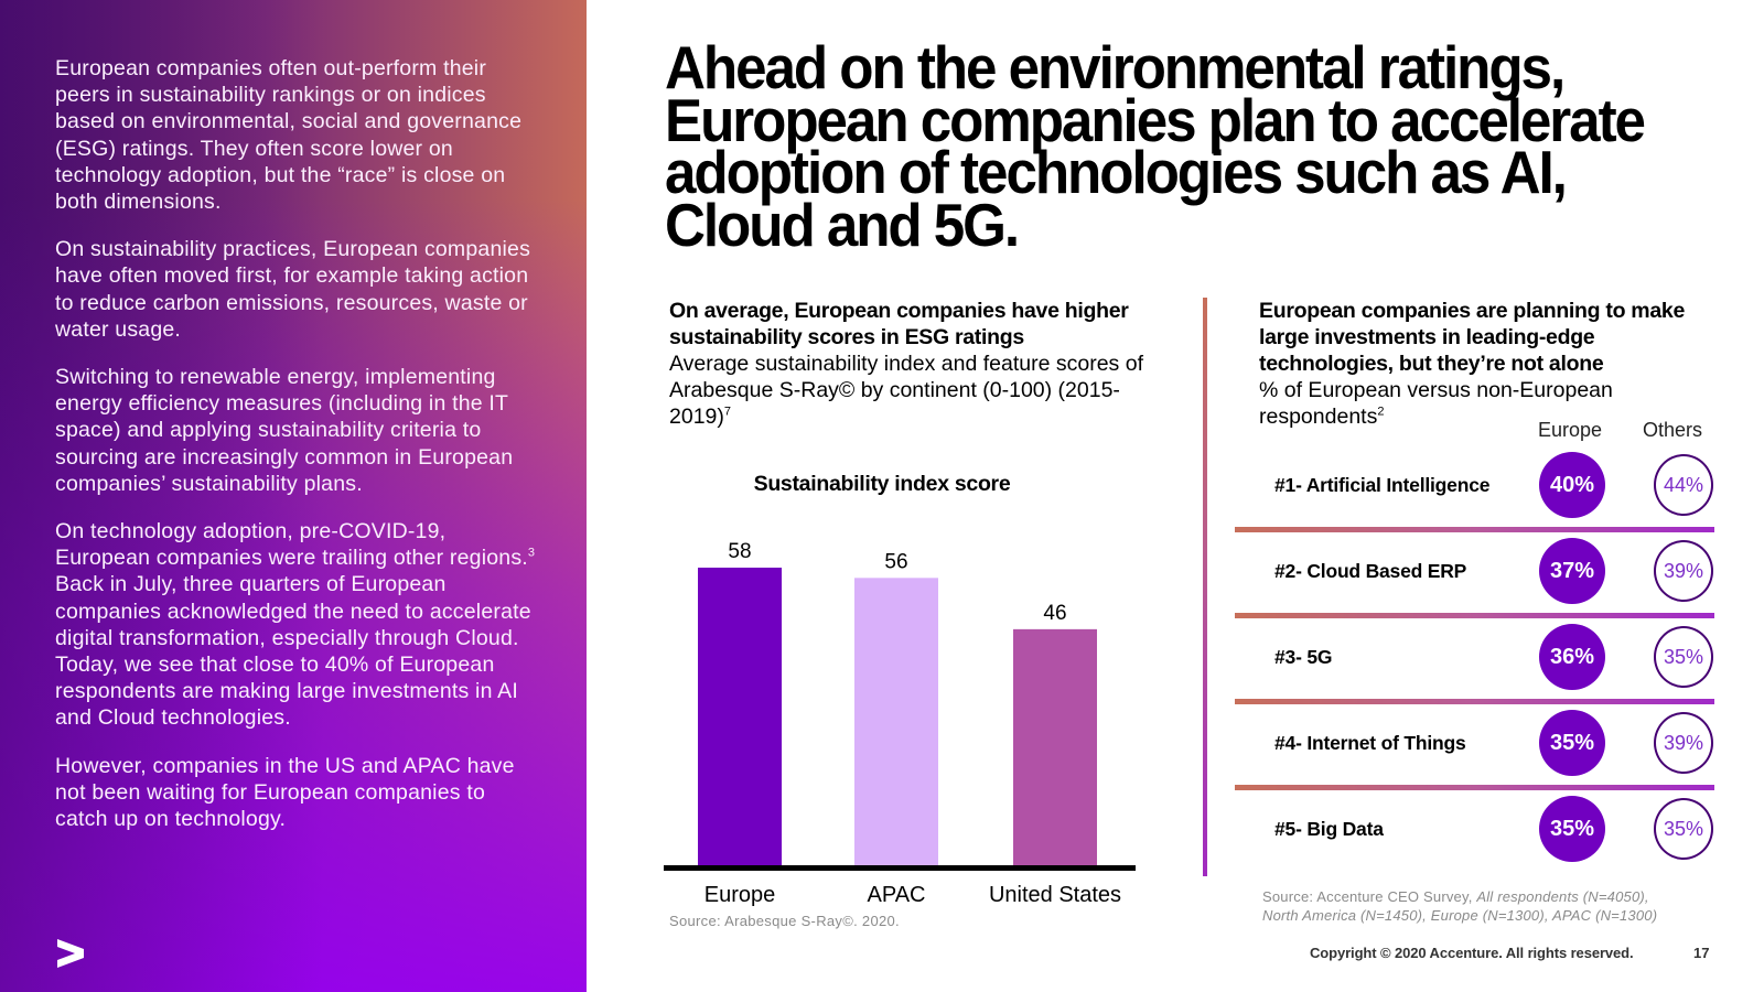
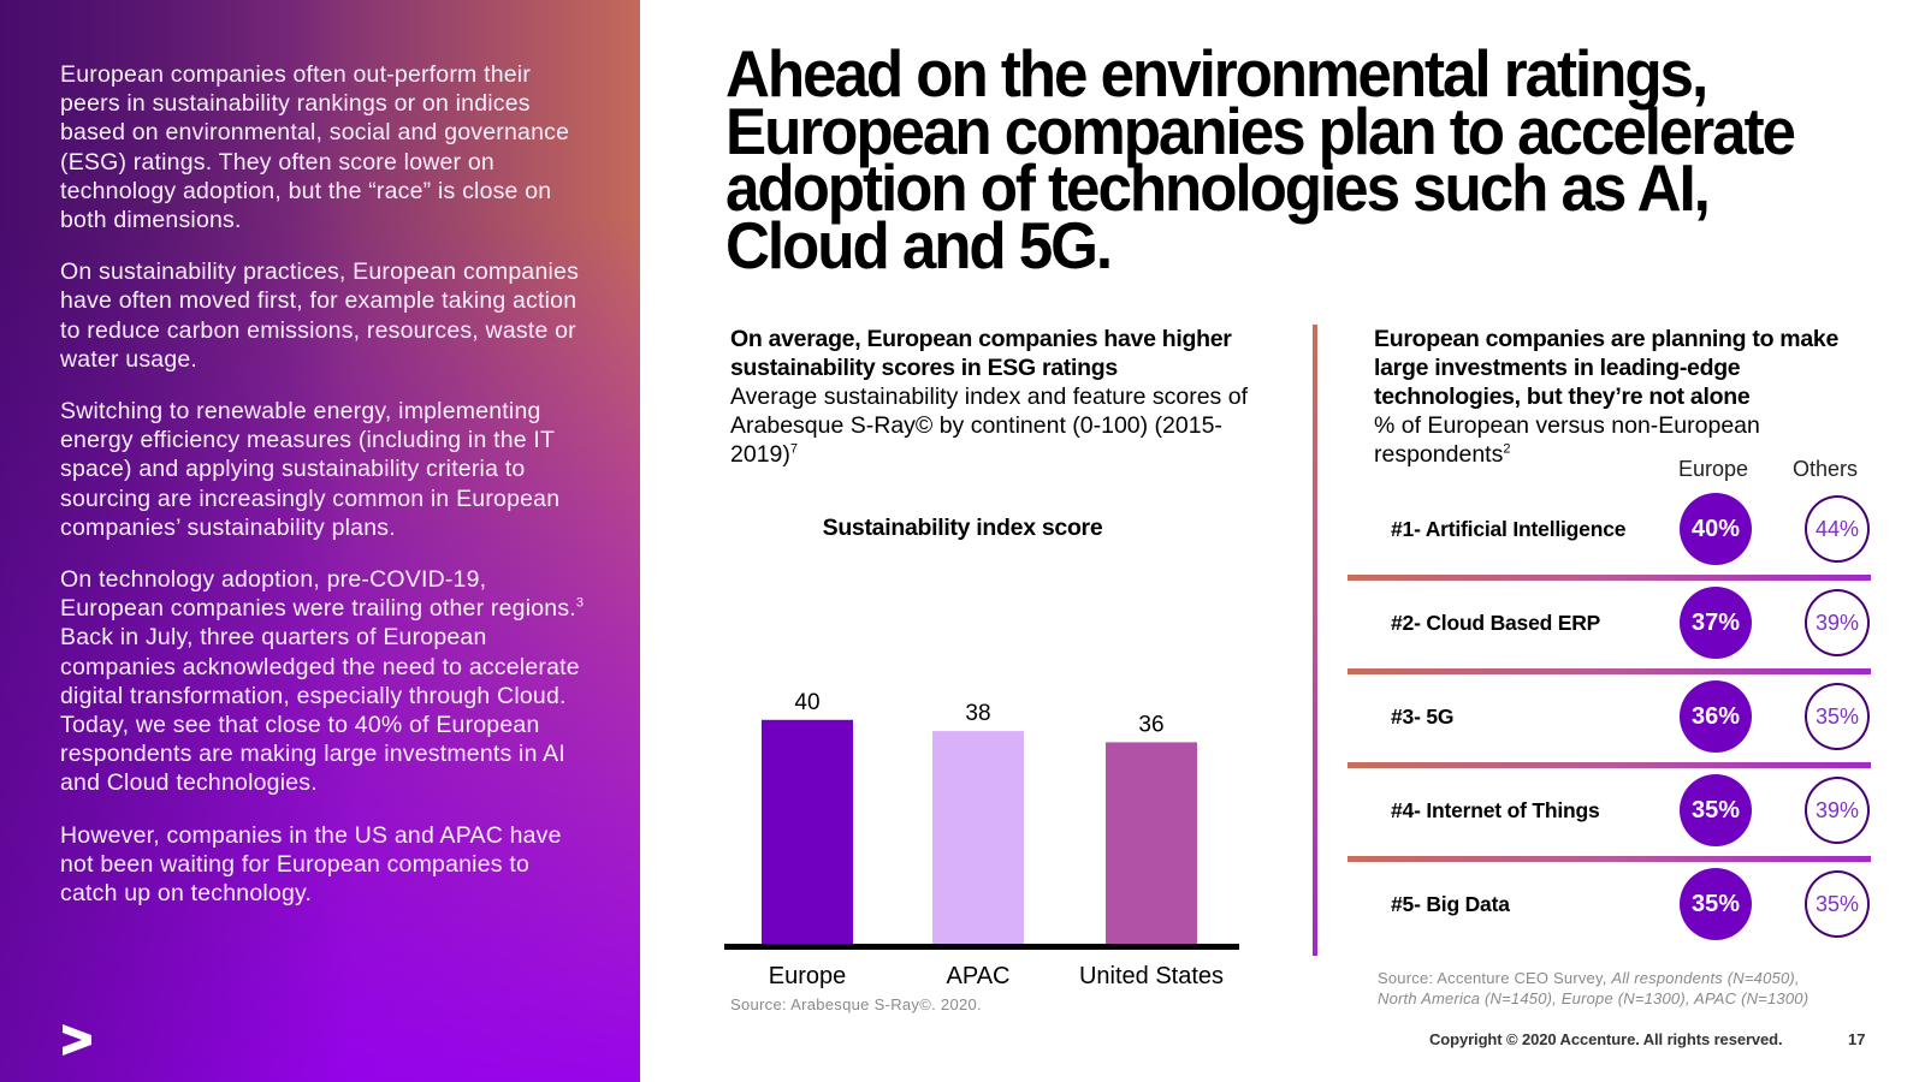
Europe: 58 -> 40
APAC: 56 -> 38
United States: 46 -> 36
